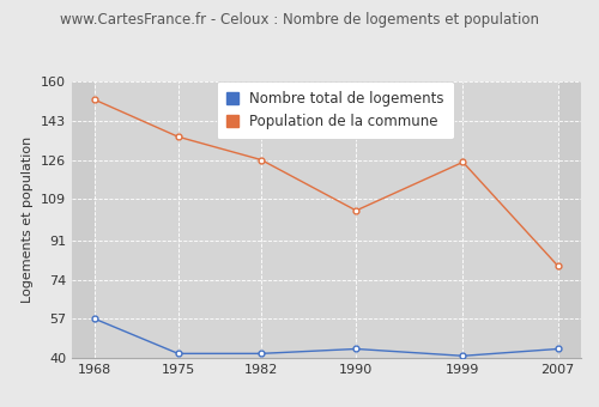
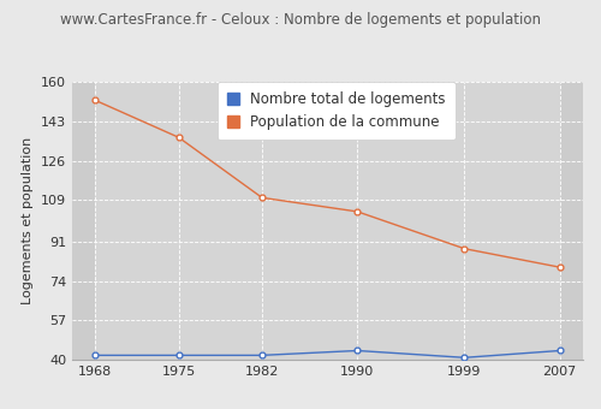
Nombre total de logements/1968: 57 -> 42
Population de la commune/1982: 126 -> 110
Population de la commune/1999: 125 -> 88
